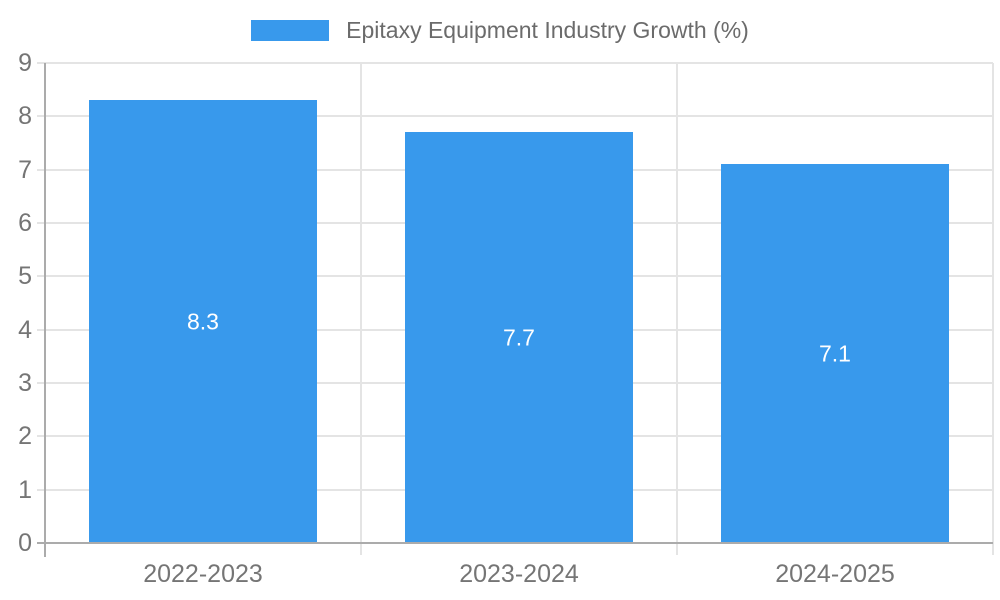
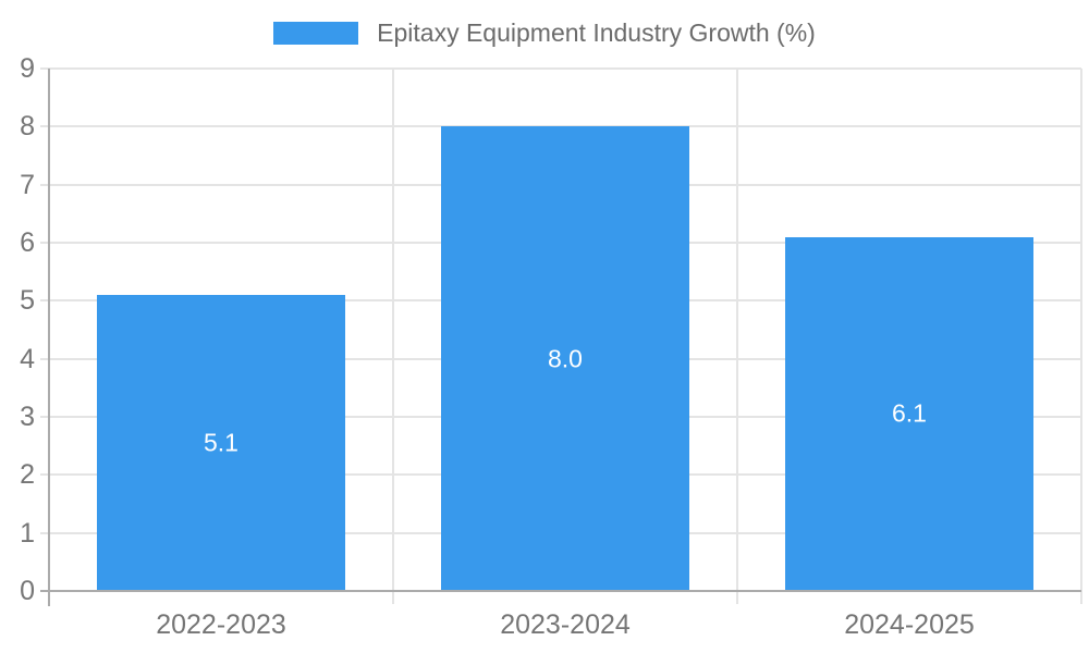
2022-2023: 8.3 -> 5.1
2023-2024: 7.7 -> 8.0
2024-2025: 7.1 -> 6.1
